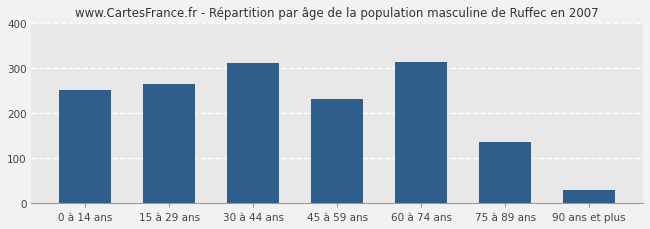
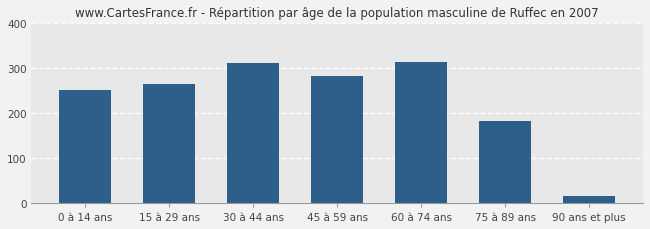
45 à 59 ans: 230 -> 281
75 à 89 ans: 135 -> 182
90 ans et plus: 30 -> 15
